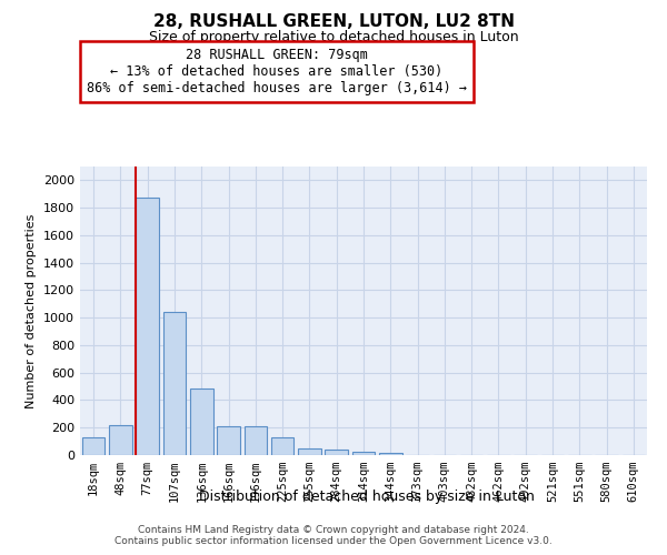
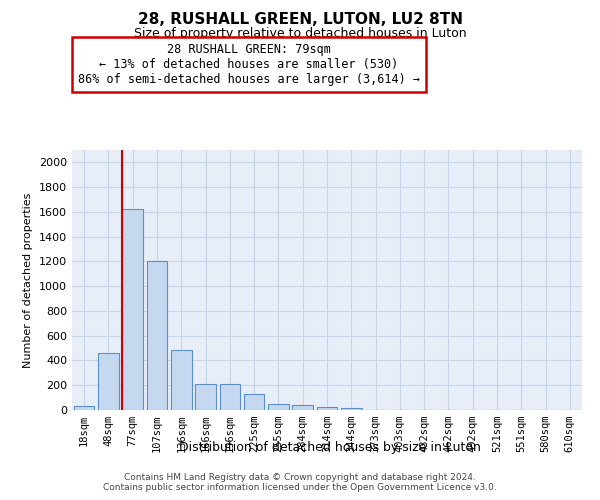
18sqm: 130 -> 40
48sqm: 220 -> 460
77sqm: 1870 -> 1620
107sqm: 1040 -> 1200
